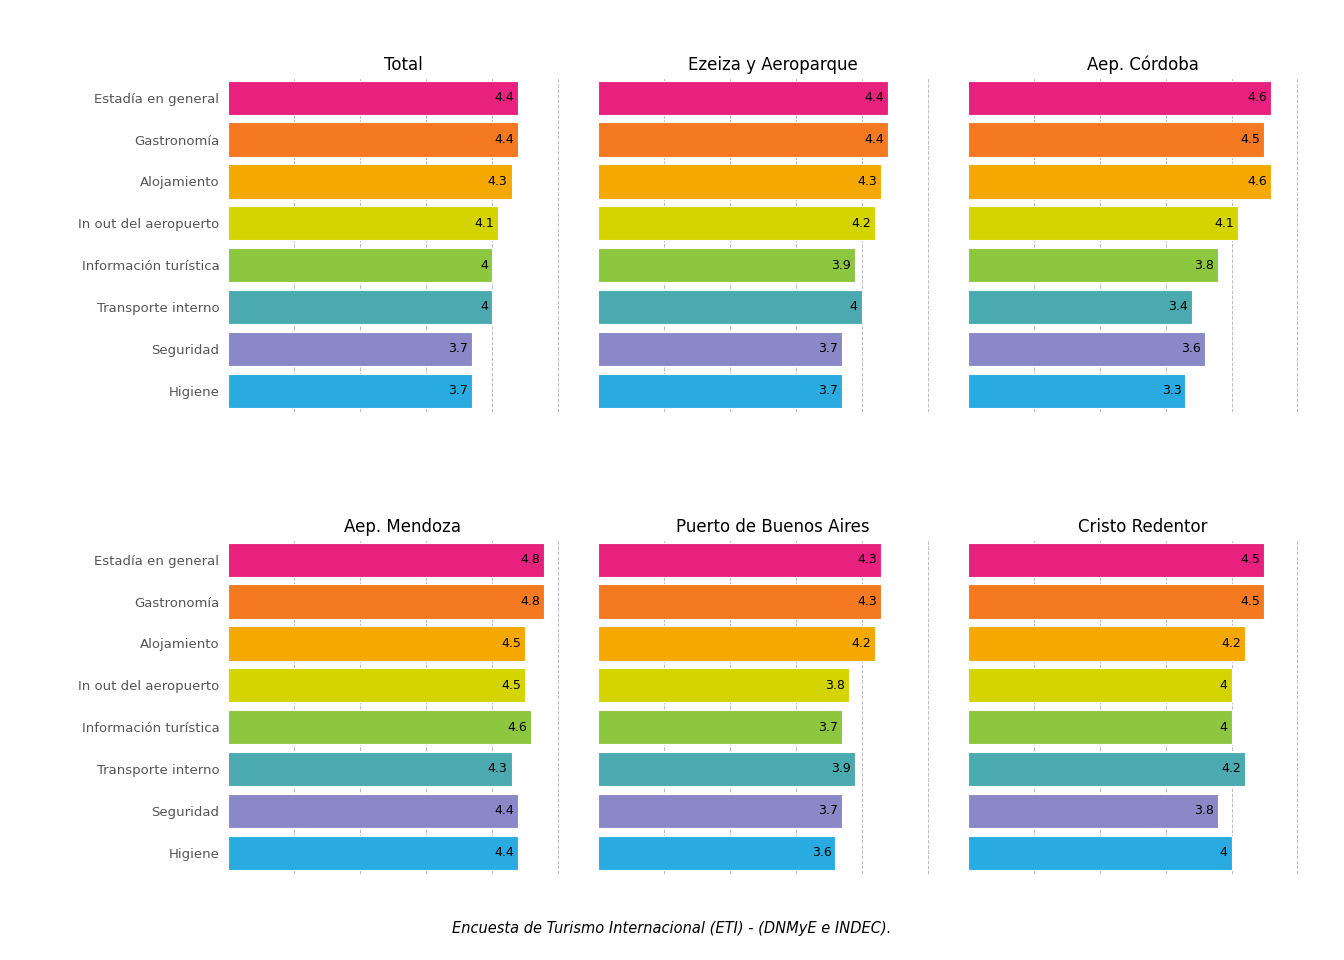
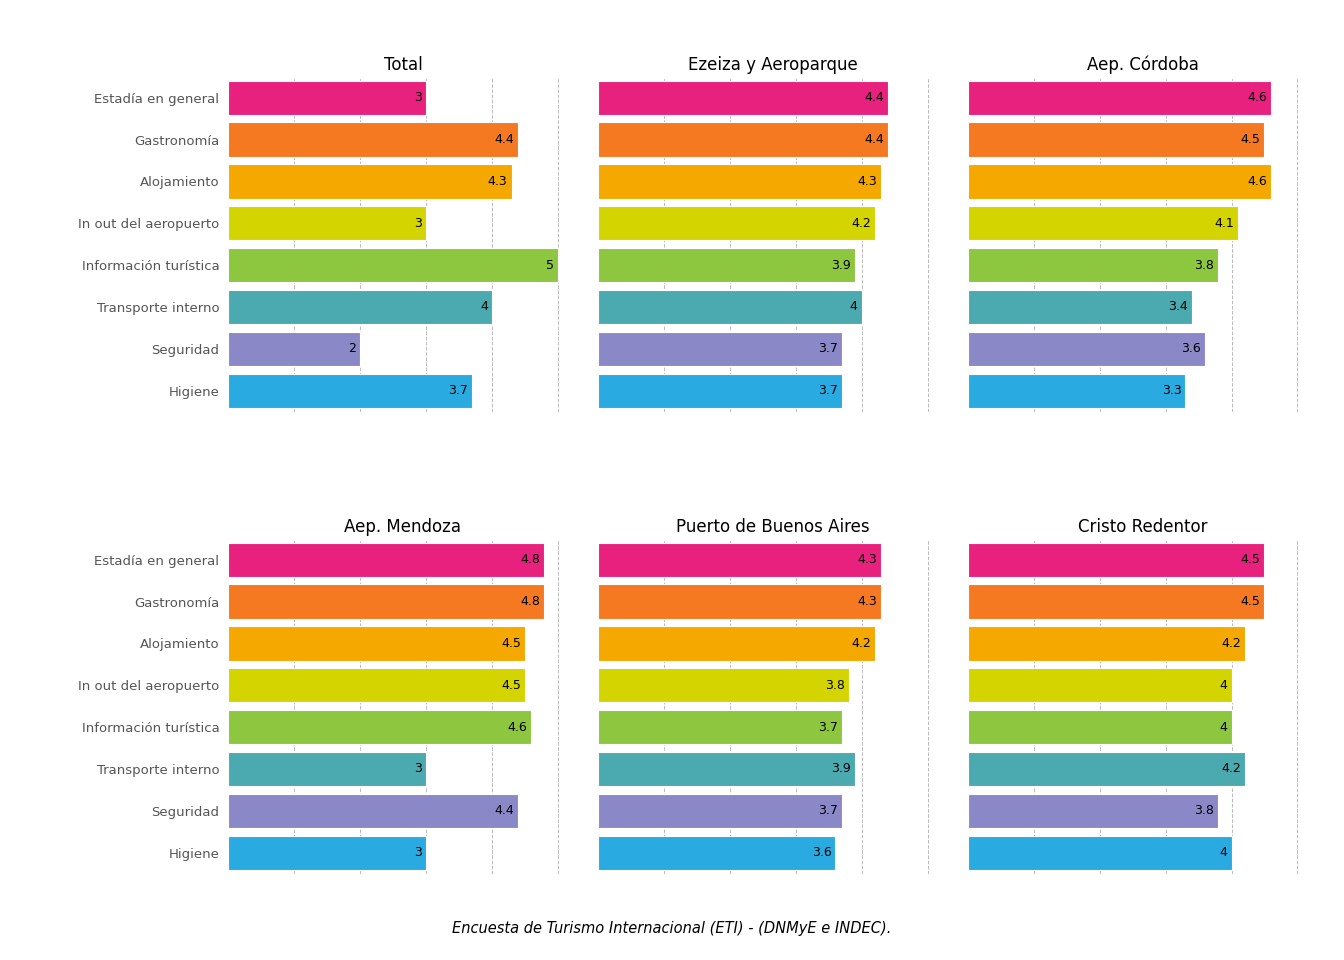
Total/Estadía en general: 4.4 -> 3
Total/In out del aeropuerto: 4.1 -> 3
Total/Información turística: 4 -> 5
Total/Seguridad: 3.7 -> 2
Aep. Mendoza/Transporte interno: 4.3 -> 3
Aep. Mendoza/Higiene: 4.4 -> 3
